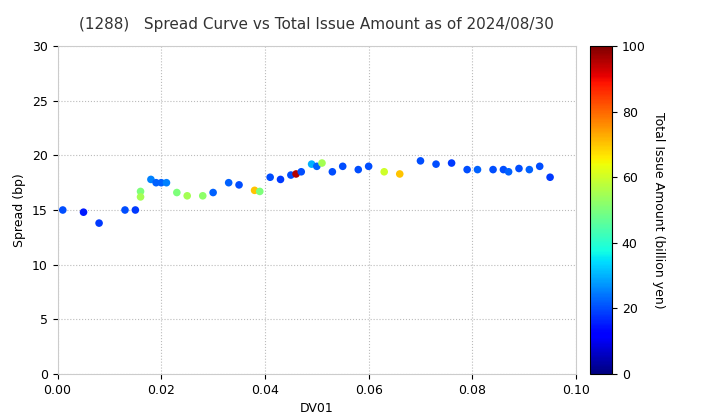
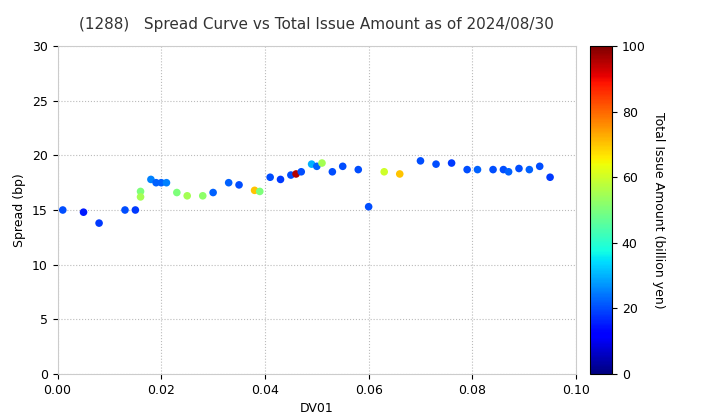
0.06: 19.0 -> 15.3
